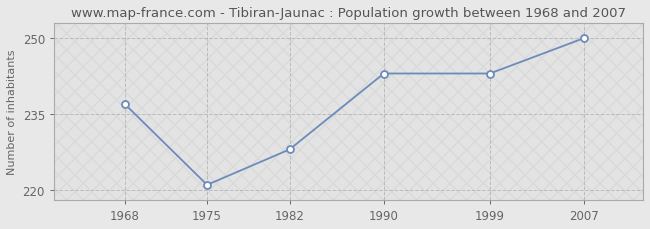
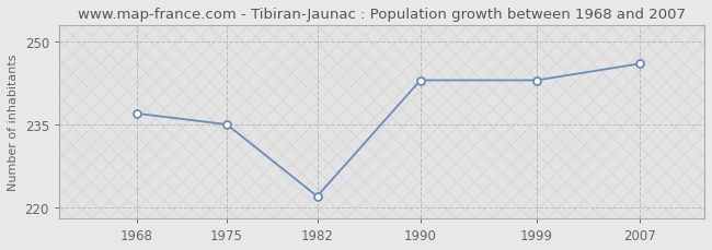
1975: 221 -> 235
1982: 228 -> 222
2007: 250 -> 246
